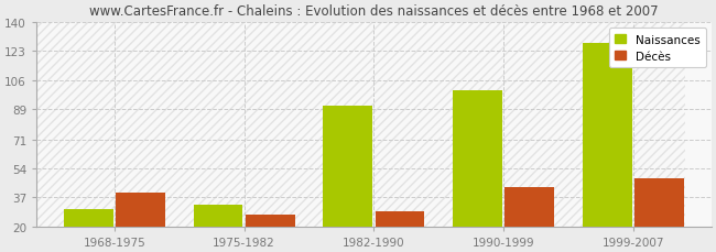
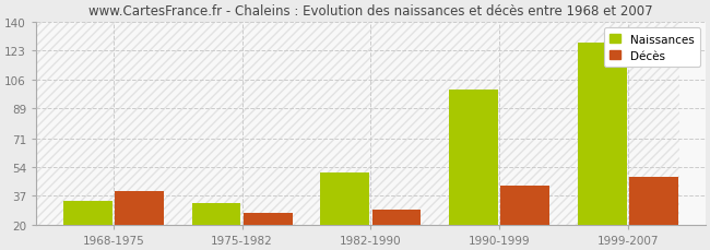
Naissances/1968-1975: 30 -> 34
Naissances/1982-1990: 91 -> 51
